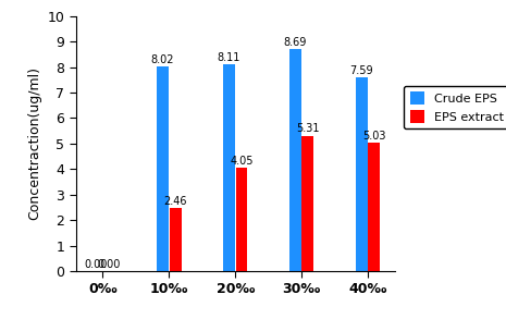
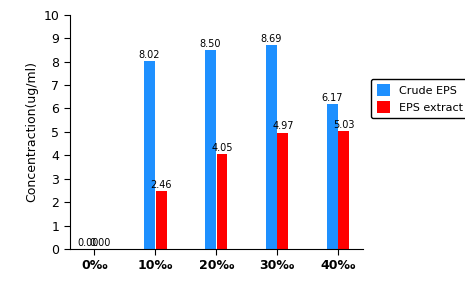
Crude EPS/20‰: 8.11 -> 8.50
EPS extract/30‰: 5.31 -> 4.97
Crude EPS/40‰: 7.59 -> 6.17
